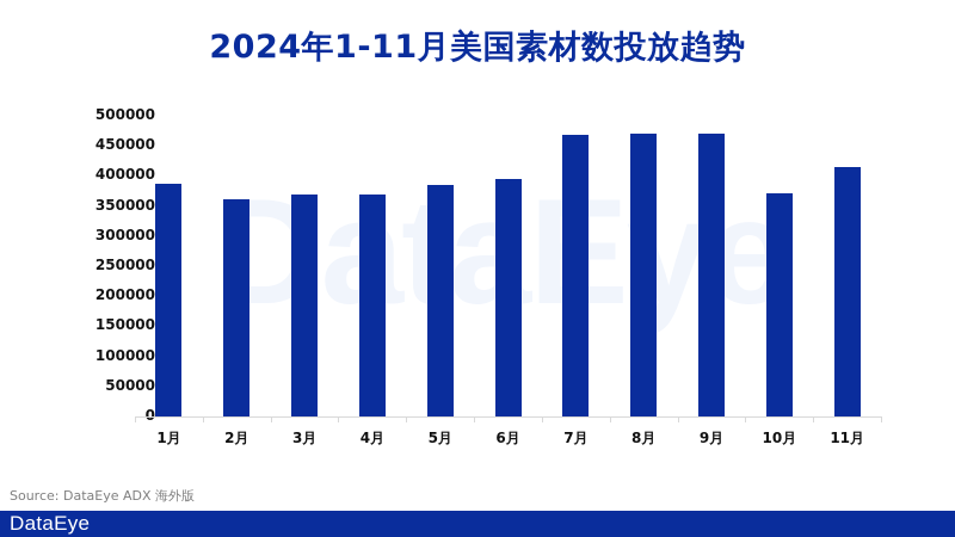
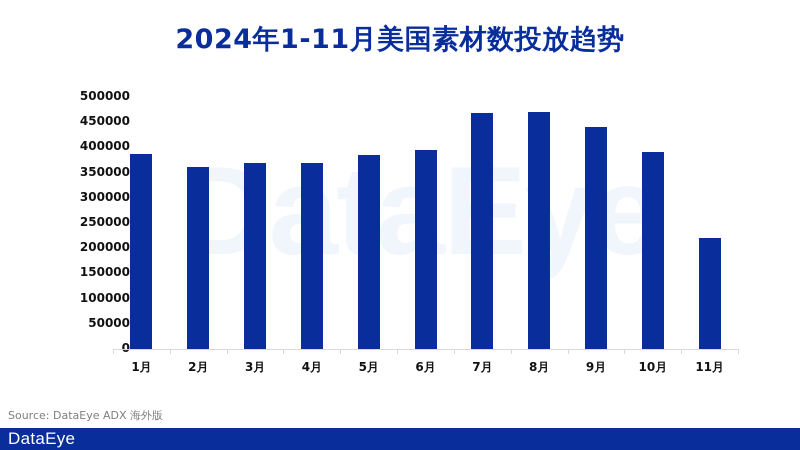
9月: 470000 -> 440000
10月: 370000 -> 390000
11月: 420000 -> 220000
